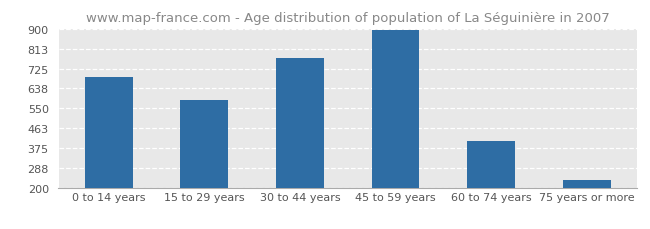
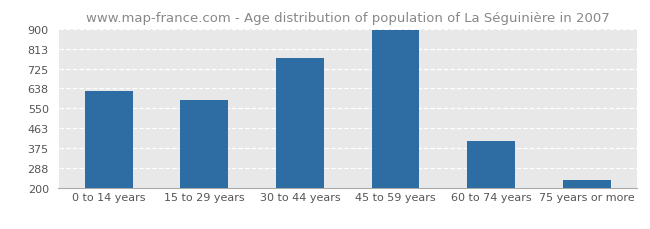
0 to 14 years: 690 -> 625
